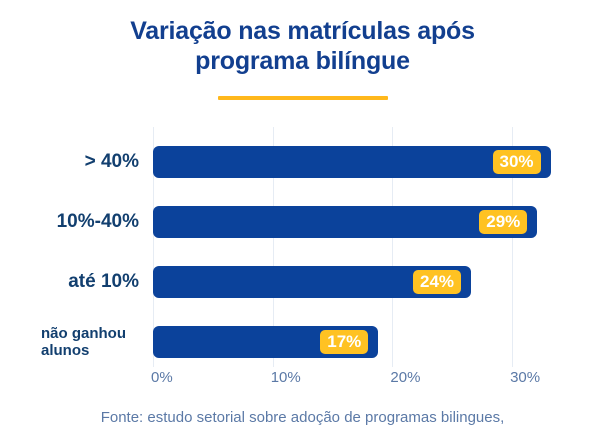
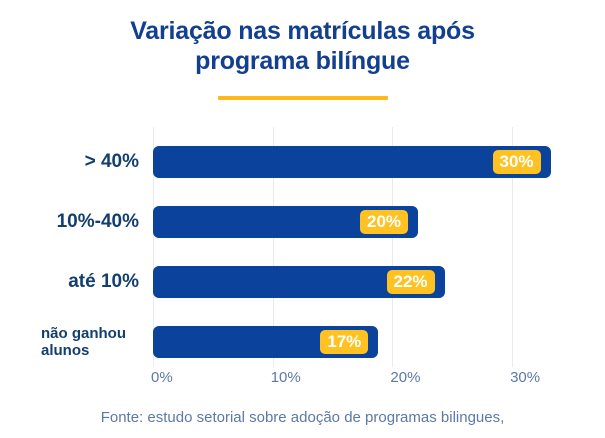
10%-40%: 29% -> 20%
até 10%: 24% -> 22%
